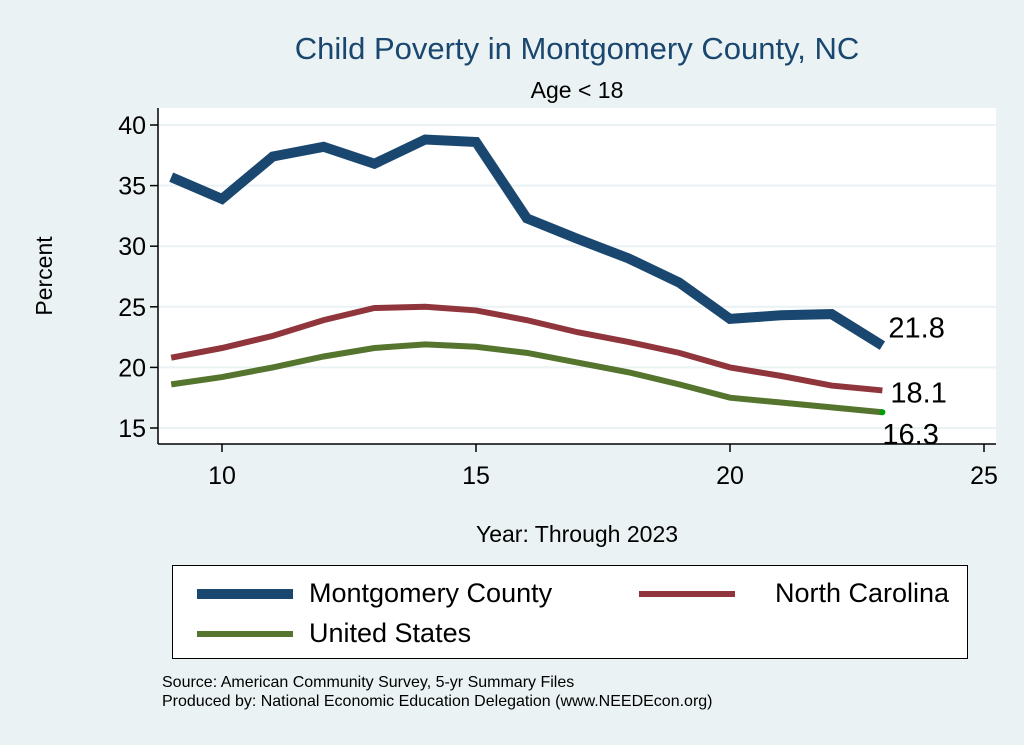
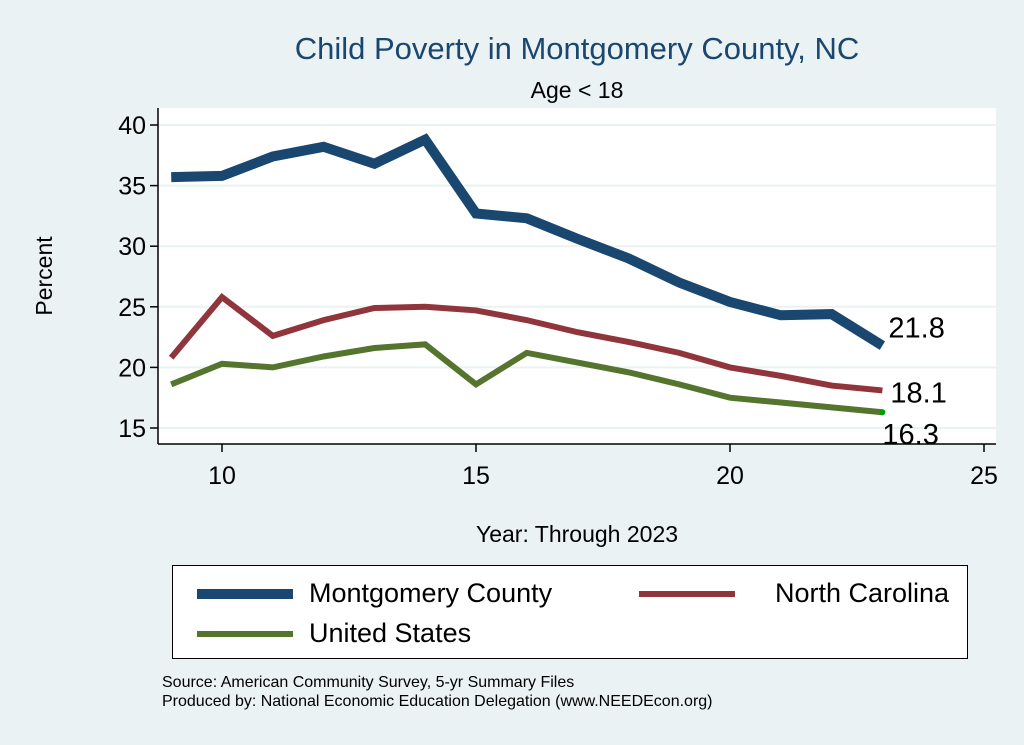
Montgomery County/10: 33.9 -> 35.8
North Carolina/10: 21.6 -> 25.8
United States/10: 19.2 -> 20.3
Montgomery County/15: 38.6 -> 32.7
United States/15: 21.7 -> 18.6
Montgomery County/20: 24.0 -> 25.4
